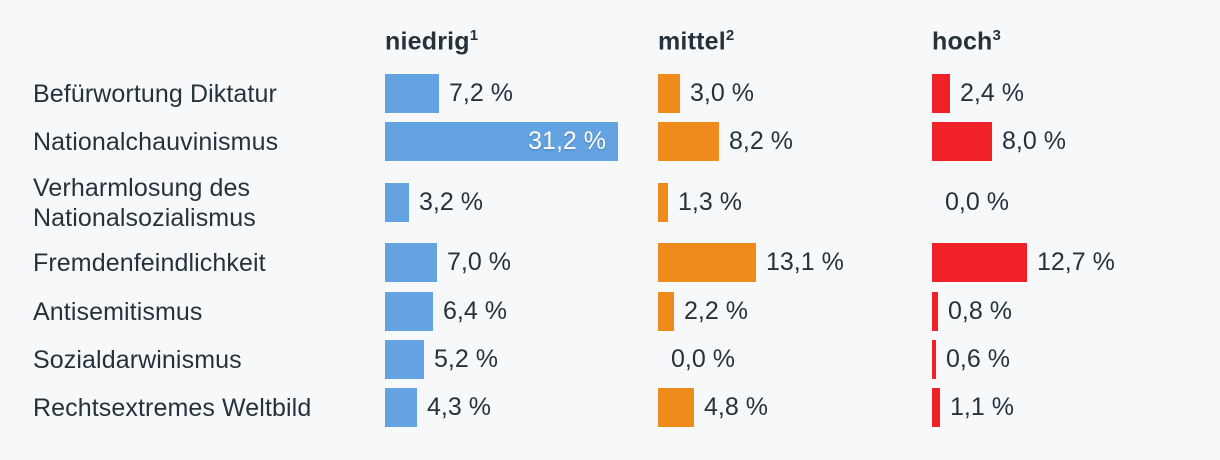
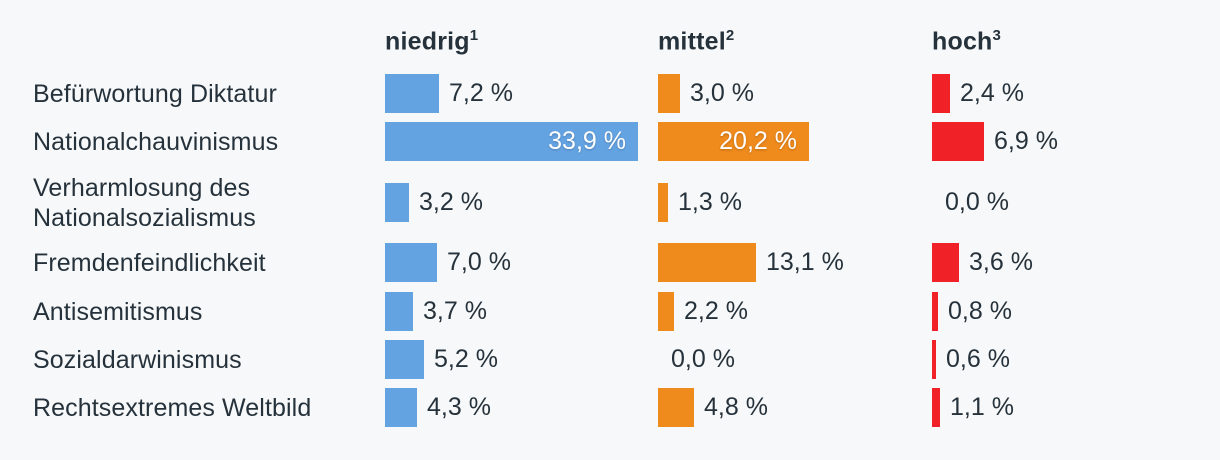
niedrig/Nationalchauvinismus: 31,2 -> 33,9
mittel/Nationalchauvinismus: 8,2 -> 20,2
hoch/Nationalchauvinismus: 8,0 -> 6,9
hoch/Fremdenfeindlichkeit: 12,7 -> 3,6
niedrig/Antisemitismus: 6,4 -> 3,7
